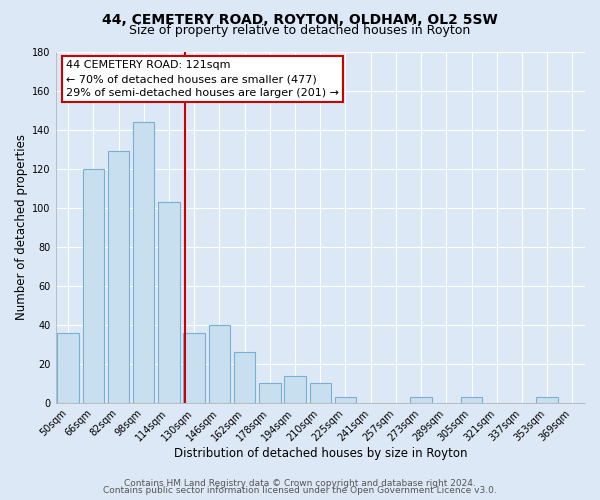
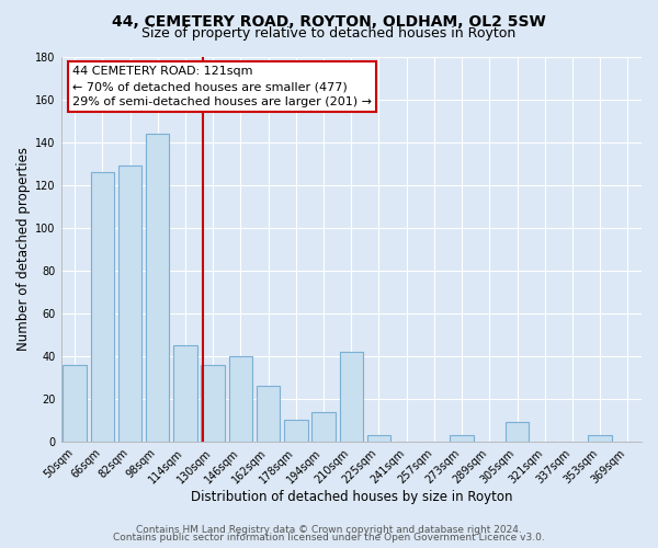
66sqm: 120 -> 126
114sqm: 103 -> 45
210sqm: 10 -> 42
305sqm: 3 -> 9
